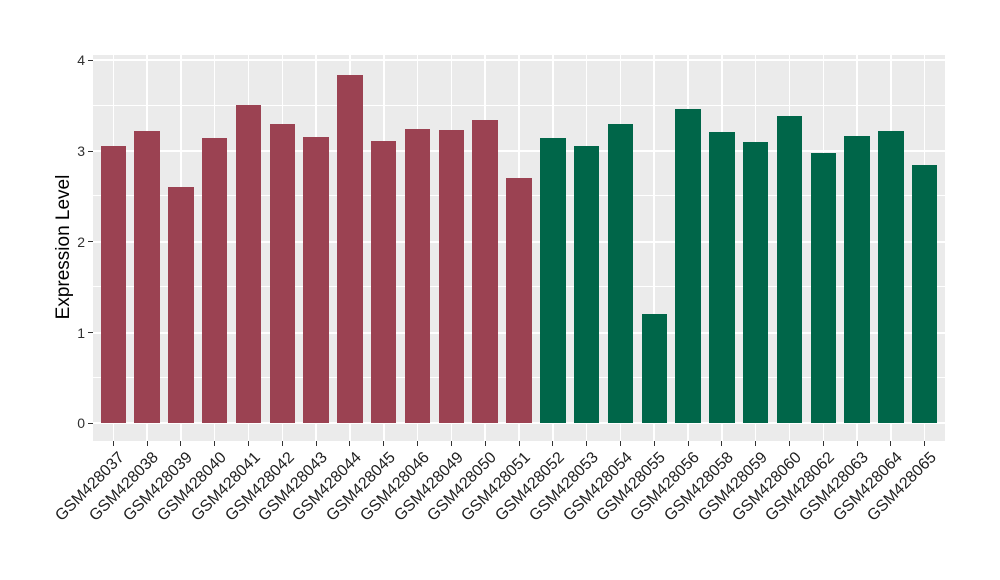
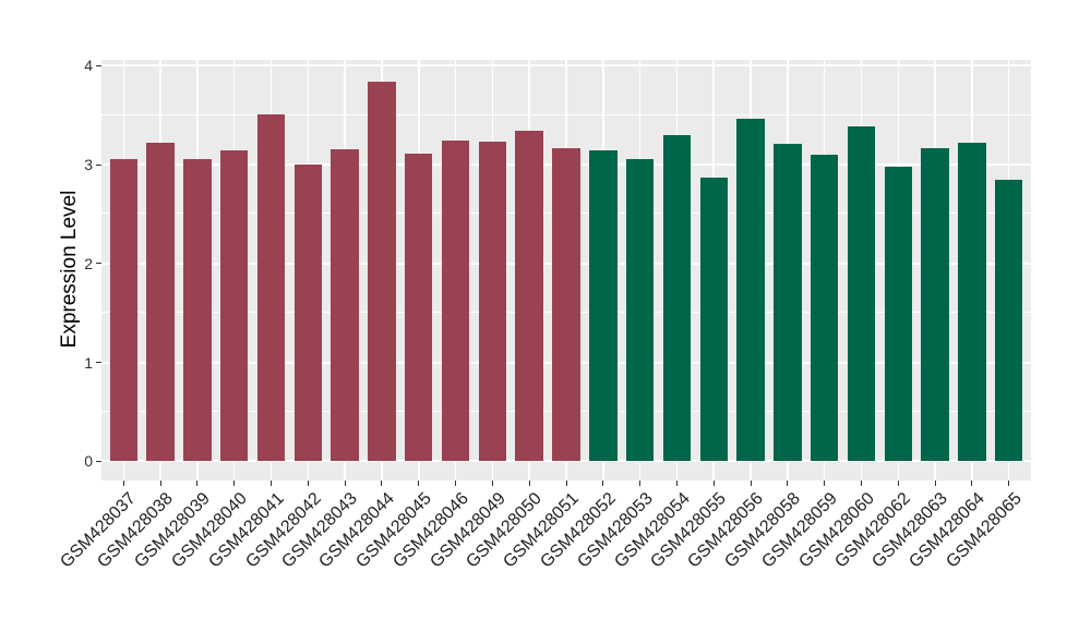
GSM428039: 2.6 -> 3.1
GSM428042: 3.3 -> 3.0
GSM428051: 2.7 -> 3.2
GSM428055: 1.2 -> 2.9
